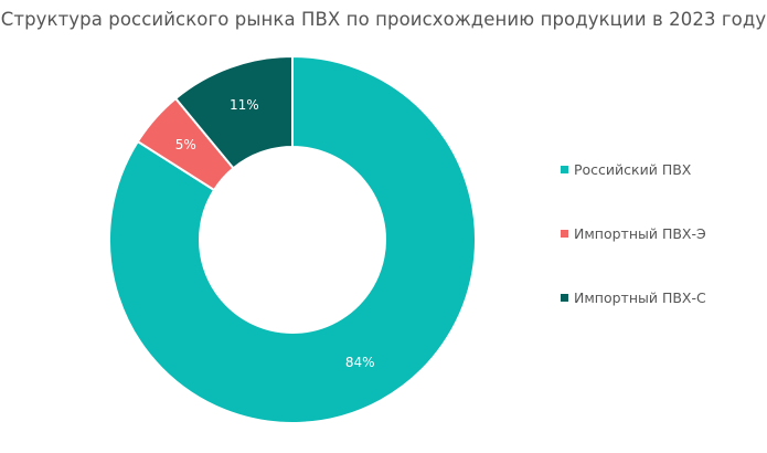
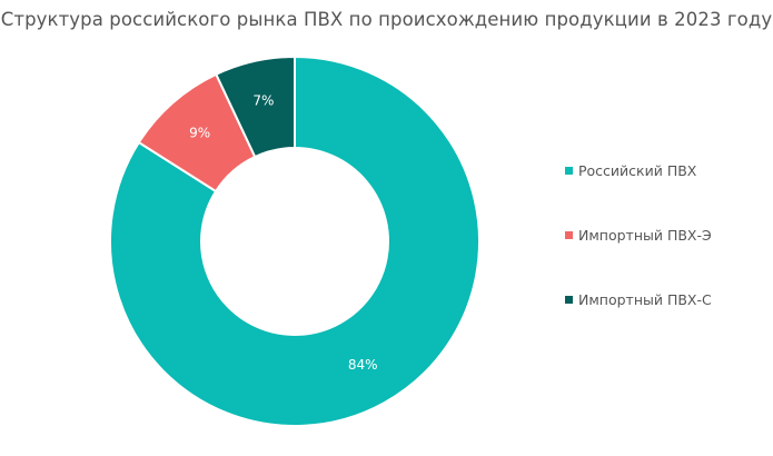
Импортный ПВХ-Э: 5% -> 9%
Импортный ПВХ-С: 11% -> 7%
